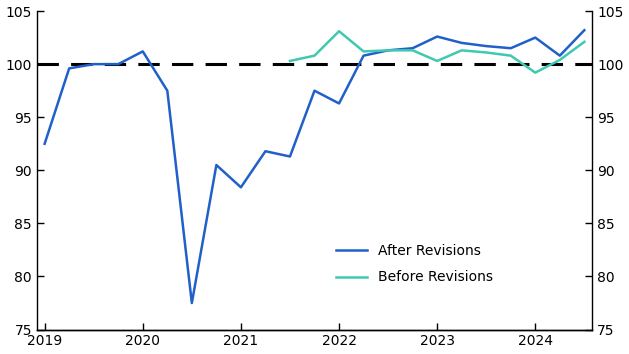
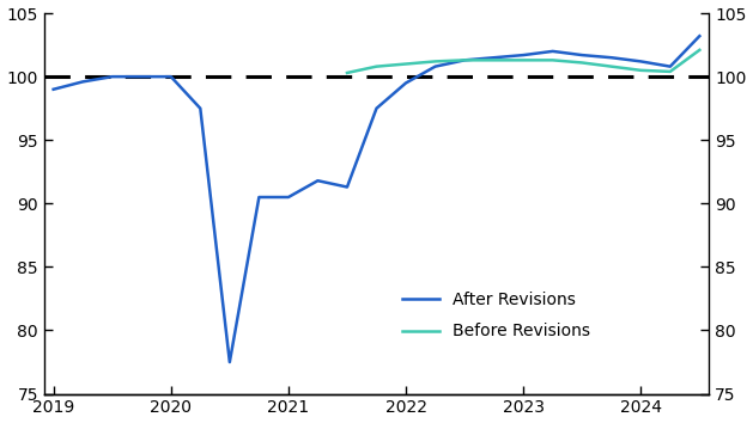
After Revisions/2019: 92.5 -> 99.0
After Revisions/2020: 101.2 -> 100.0
After Revisions/2021: 88.4 -> 90.5
After Revisions/2022: 96.3 -> 99.5
Before Revisions/2022: 103.1 -> 101.0
After Revisions/2023: 102.6 -> 101.7
Before Revisions/2023: 100.3 -> 101.3
After Revisions/2024: 102.5 -> 101.2
Before Revisions/2024: 99.2 -> 100.5
